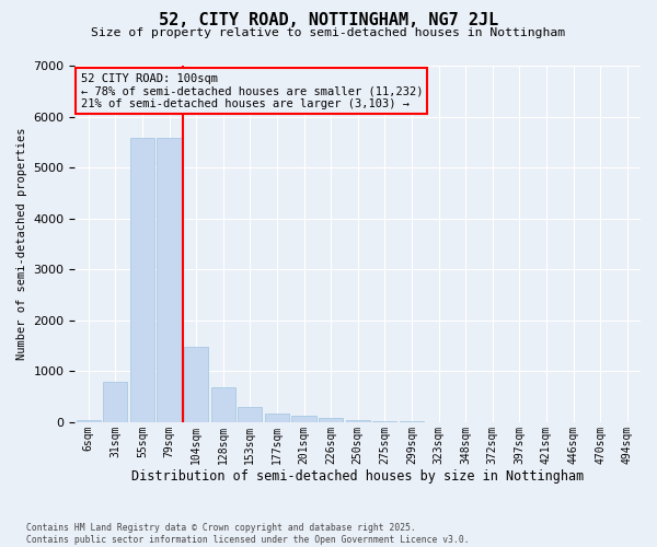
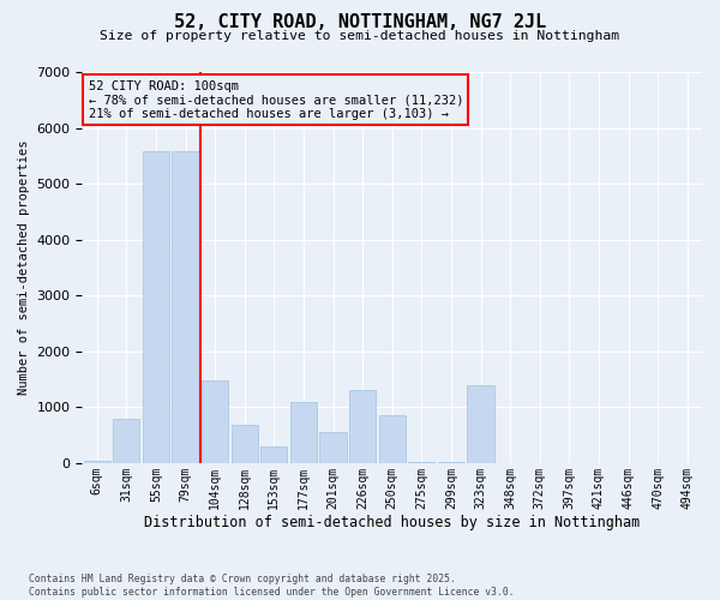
177sqm: 170 -> 1100
201sqm: 120 -> 550
226sqm: 80 -> 1300
250sqm: 40 -> 850
323sqm: 0 -> 1400
